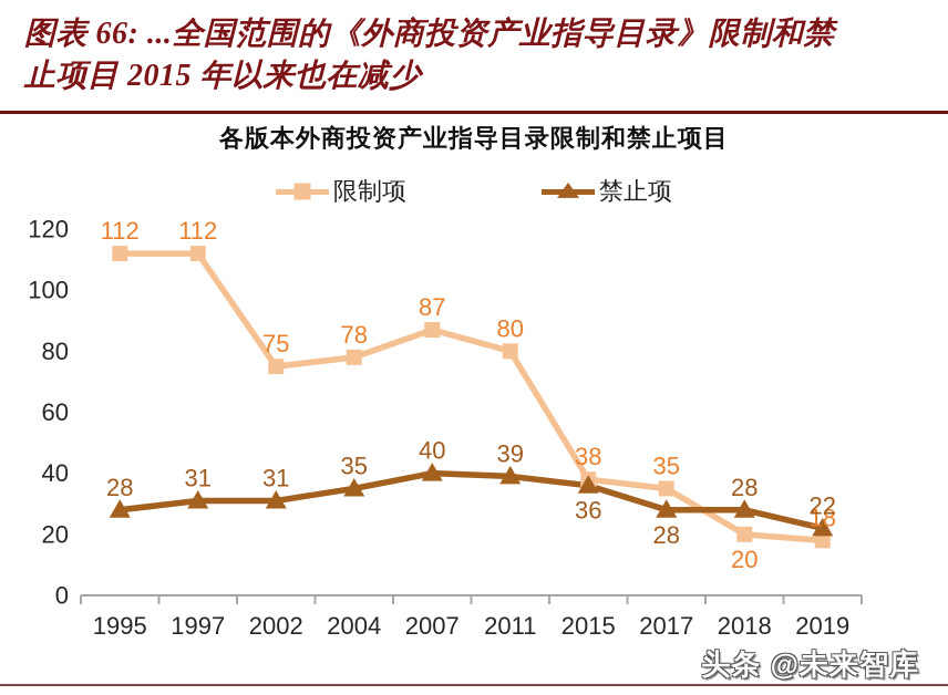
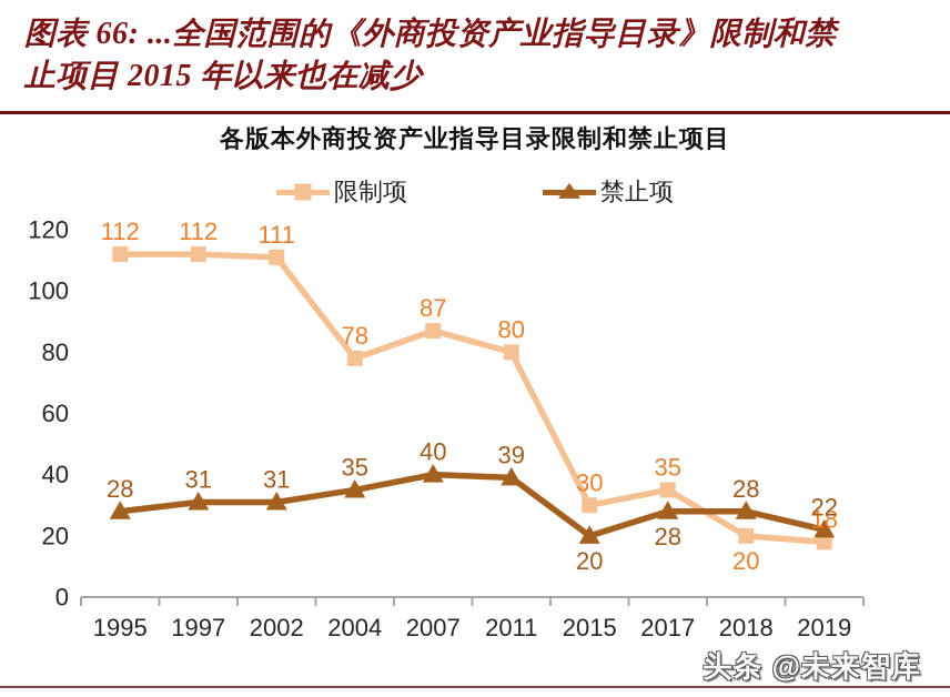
限制项/2002: 75 -> 111
限制项/2015: 38 -> 30
禁止项/2015: 36 -> 20
